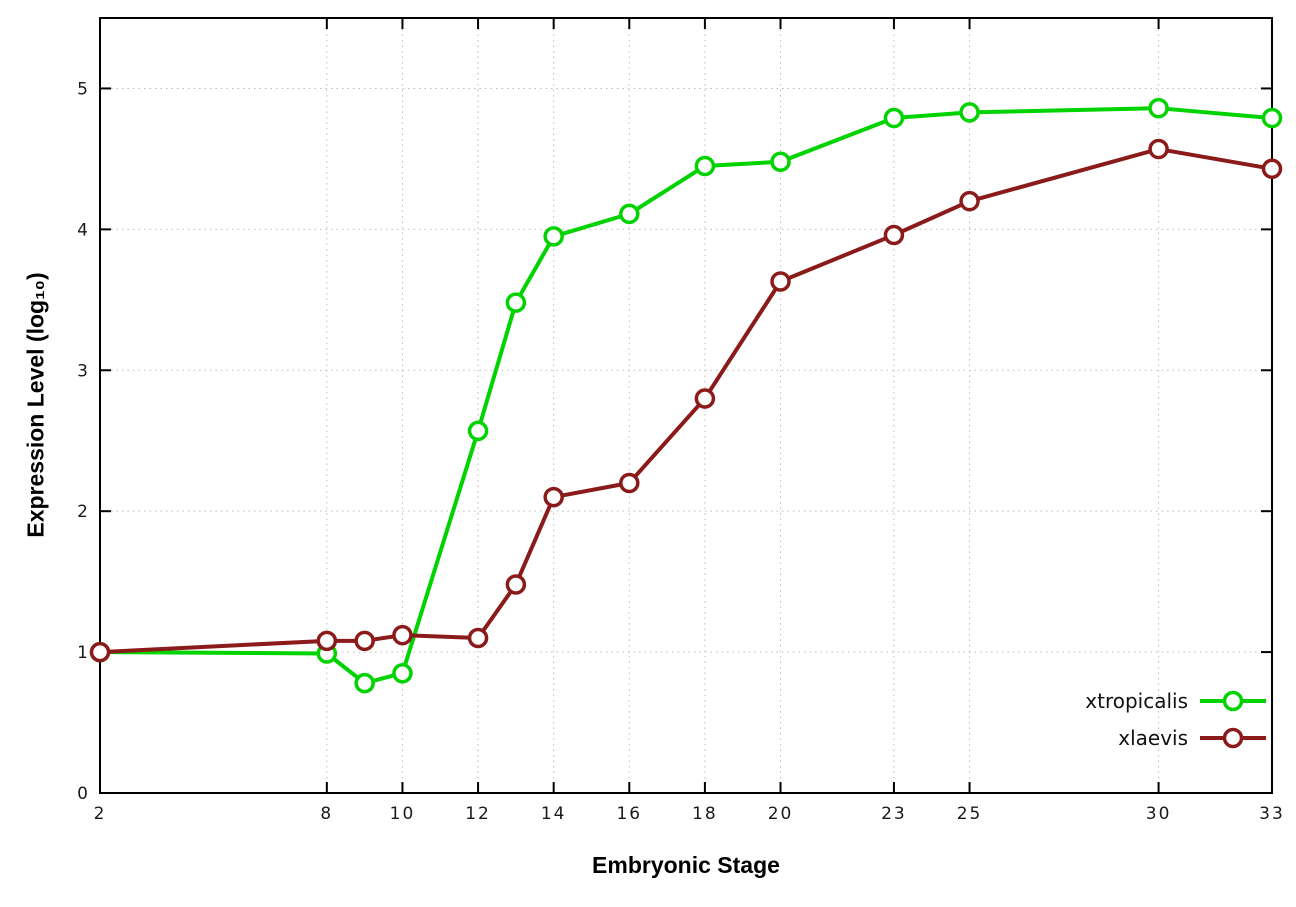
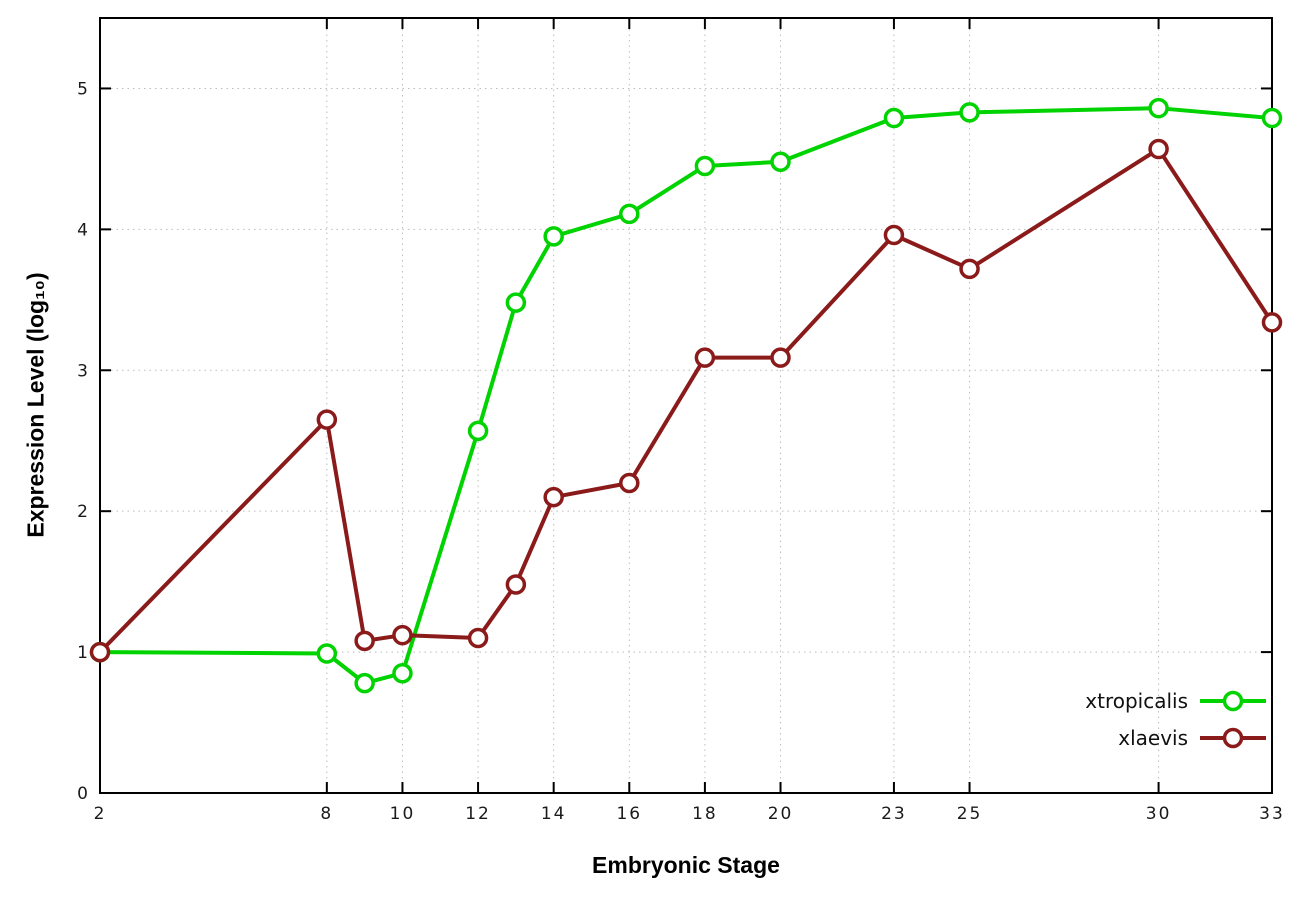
xlaevis/8: 1.08 -> 2.65
xlaevis/18: 2.80 -> 3.09
xlaevis/20: 3.63 -> 3.09
xlaevis/25: 4.20 -> 3.72
xlaevis/33: 4.43 -> 3.34
